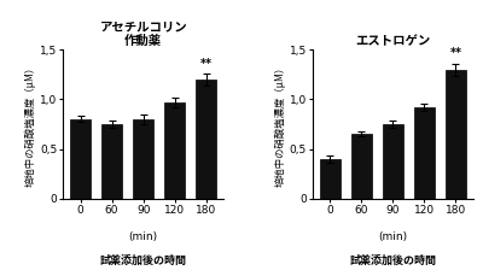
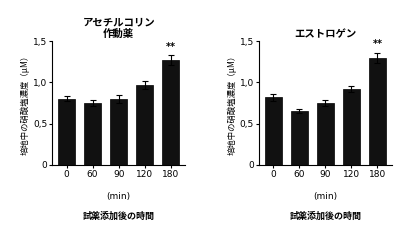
アセチルコリン 作動薬/180: 1,20 -> 1,27
エストロゲン/0: 0,40 -> 0,82
